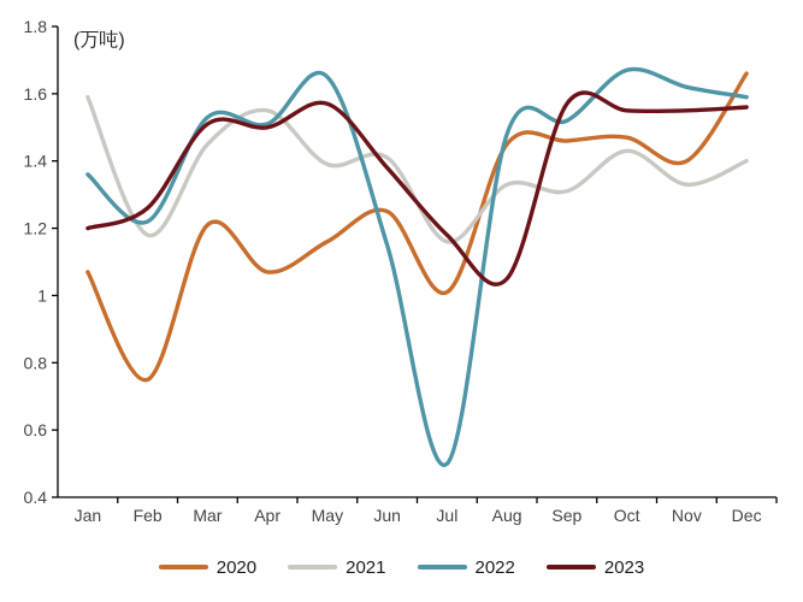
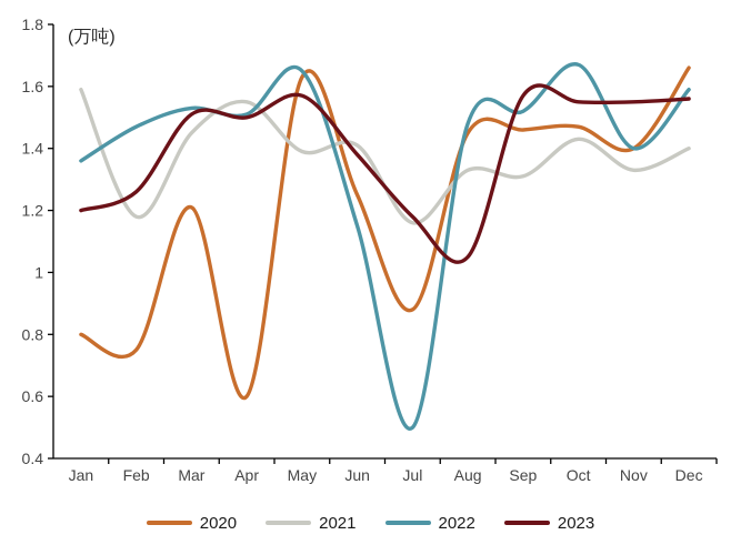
2020/Jan: 1.07 -> 0.80
2022/Feb: 1.22 -> 1.47
2020/Apr: 1.07 -> 0.60
2020/May: 1.16 -> 1.63
2020/Jul: 1.01 -> 0.88
2022/Nov: 1.62 -> 1.40
